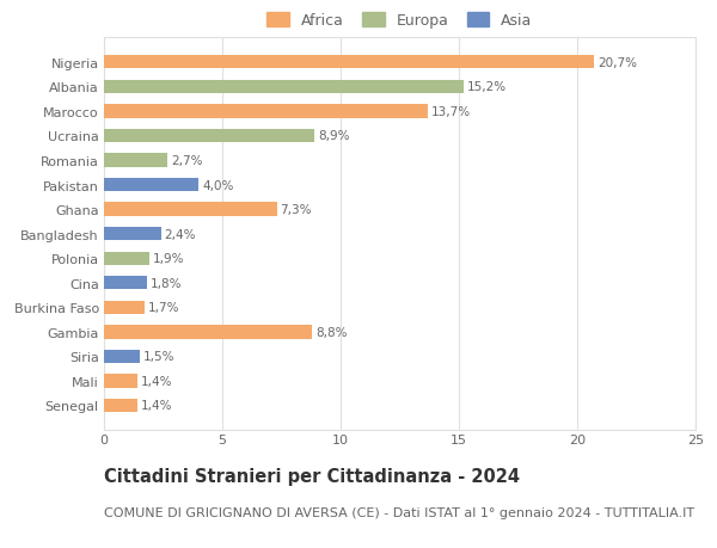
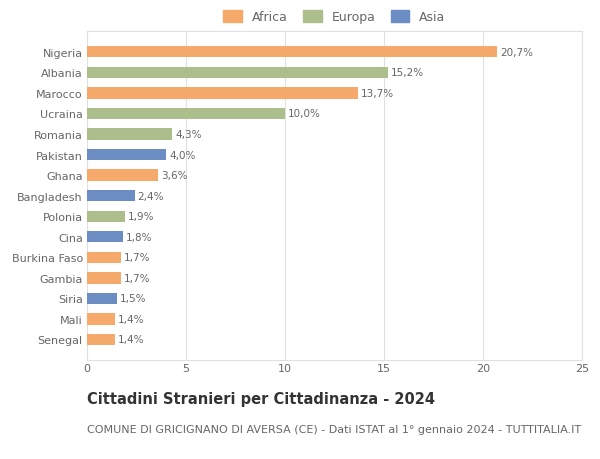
Ucraina: 8,9% -> 10,0%
Romania: 2,7% -> 4,3%
Ghana: 7,3% -> 3,6%
Gambia: 8,8% -> 1,7%
